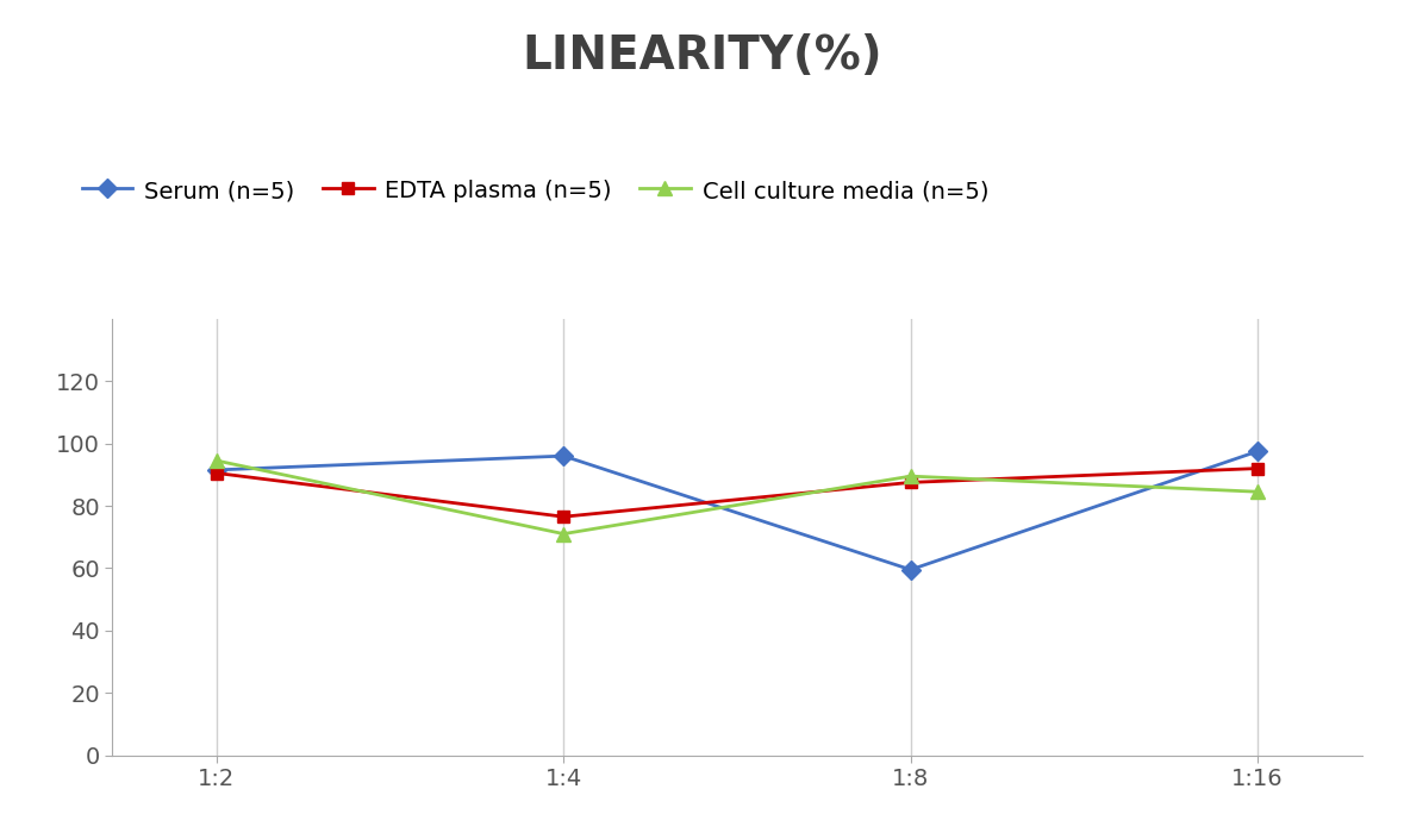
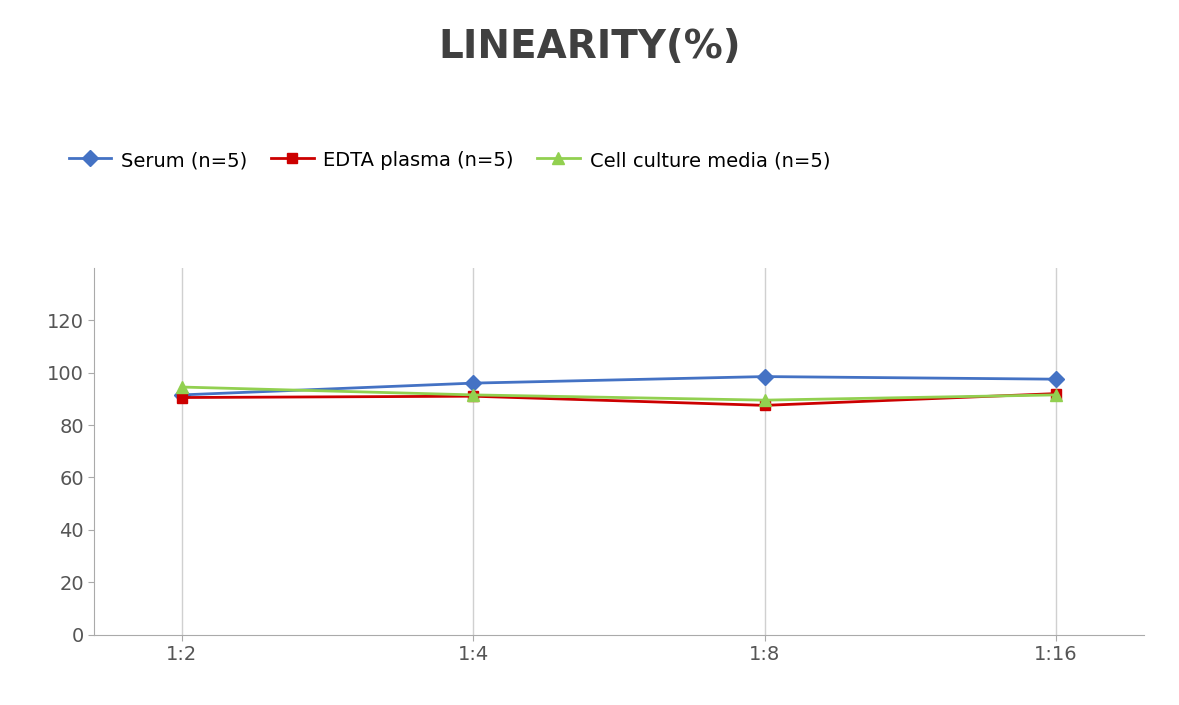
EDTA plasma (n=5)/1:4: 76.5 -> 91.0
Cell culture media (n=5)/1:4: 71.0 -> 91.5
Serum (n=5)/1:8: 59.5 -> 98.5
Cell culture media (n=5)/1:16: 84.5 -> 91.5
